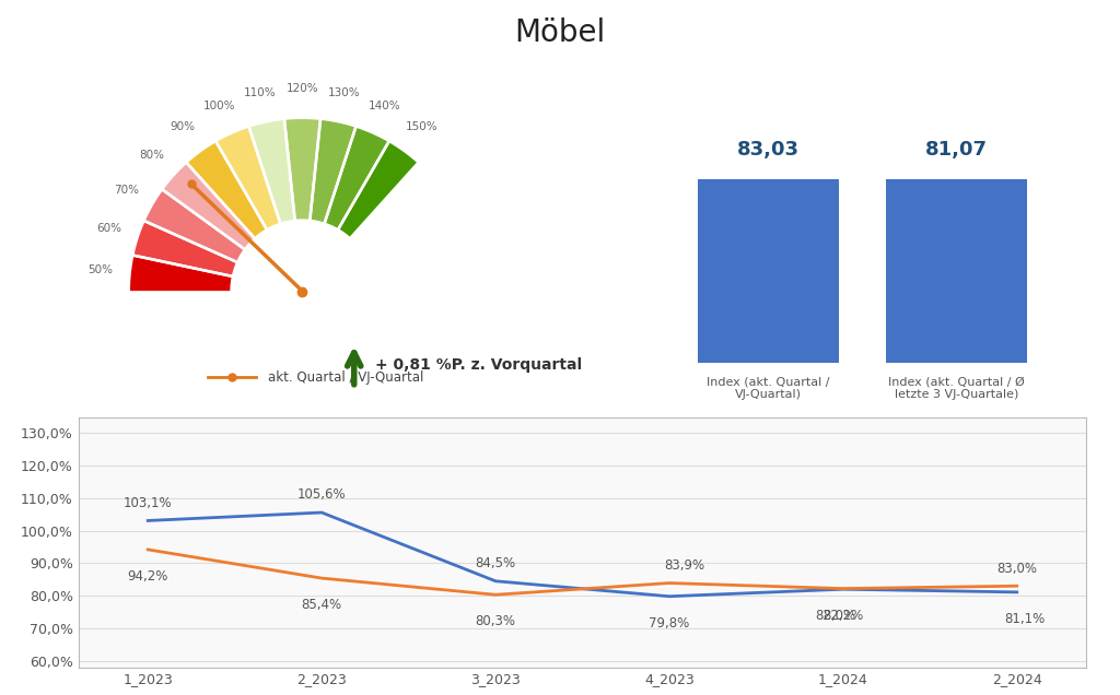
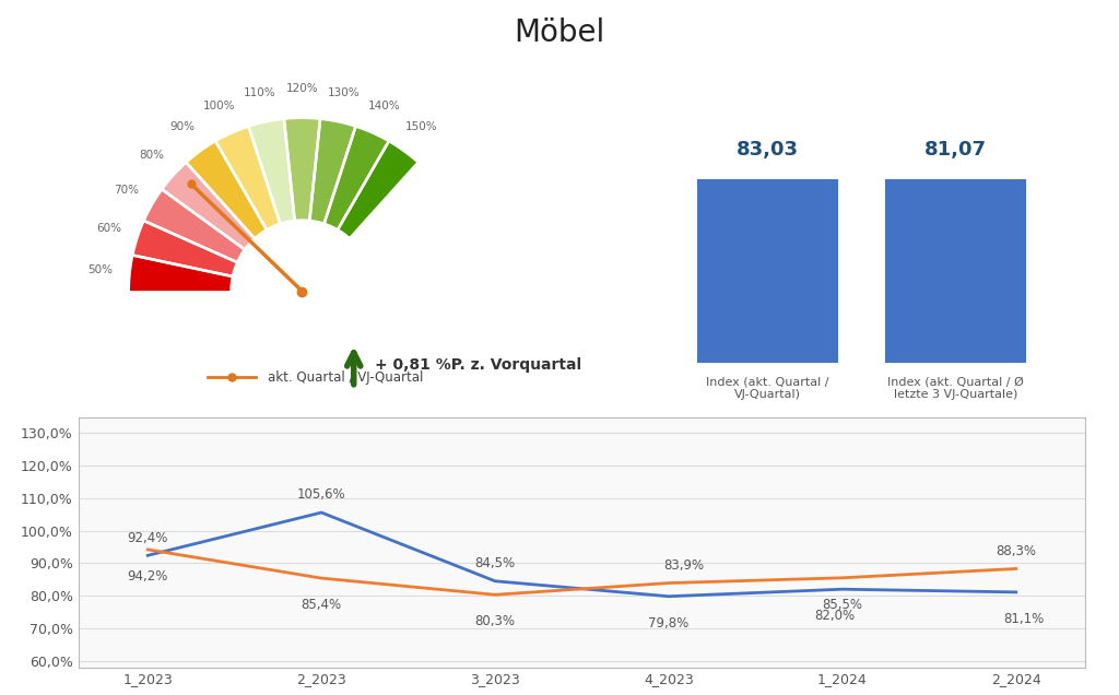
Index (akt. Quartal / Ø letzte 3 VJ-Quartale)/1_2023: 103,1% -> 92,4%
Index (akt. Quartal / VJ-Quartal)/1_2024: 82,2% -> 85,5%
Index (akt. Quartal / VJ-Quartal)/2_2024: 83,0% -> 88,3%
